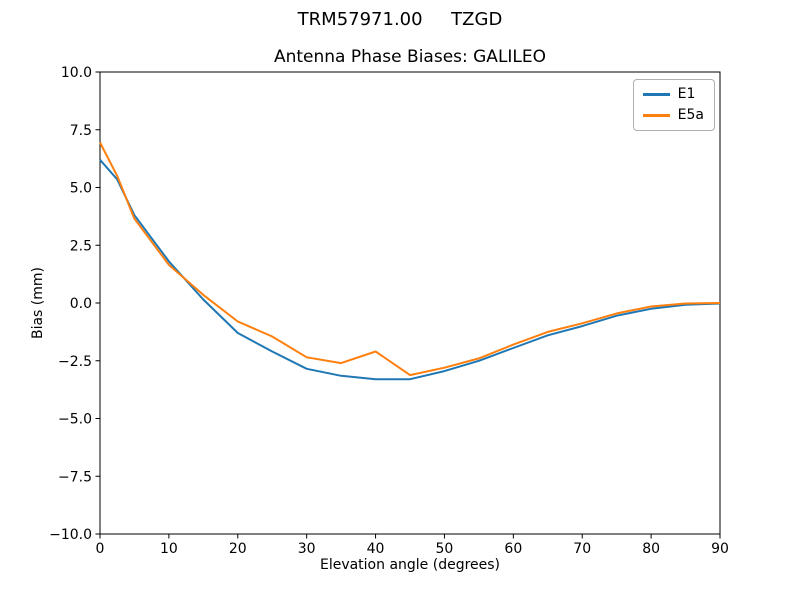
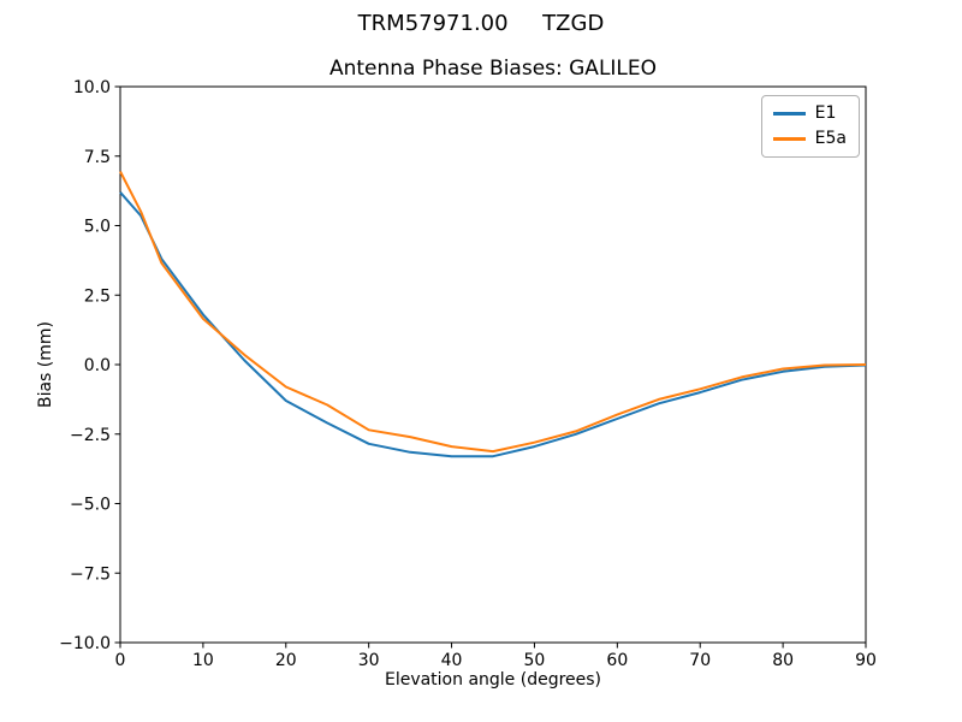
E5a/40: -2.1 -> -3.0
